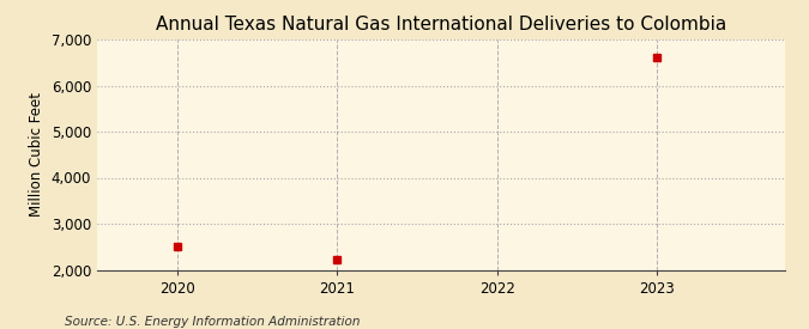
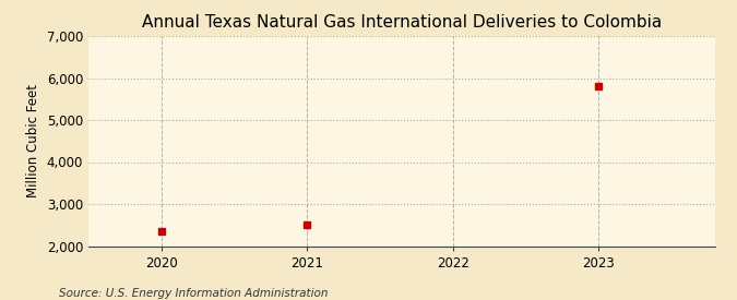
2020: 2,510 -> 2,350
2021: 2,210 -> 2,500
2023: 6,620 -> 5,800
